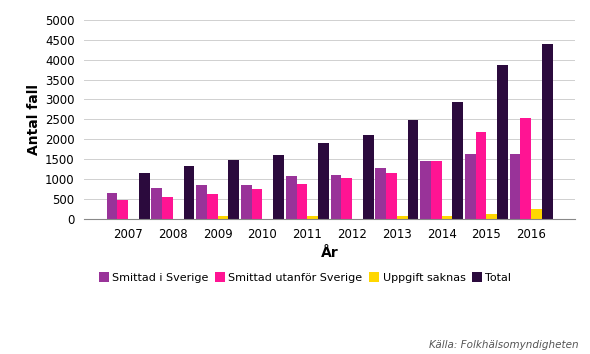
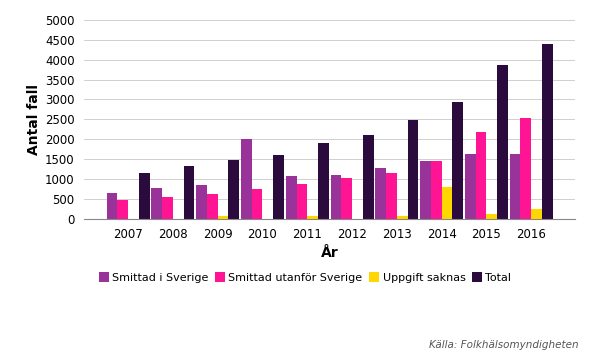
Smittad i Sverige/2010: 850 -> 2000
Uppgift saknas/2014: 80 -> 800
